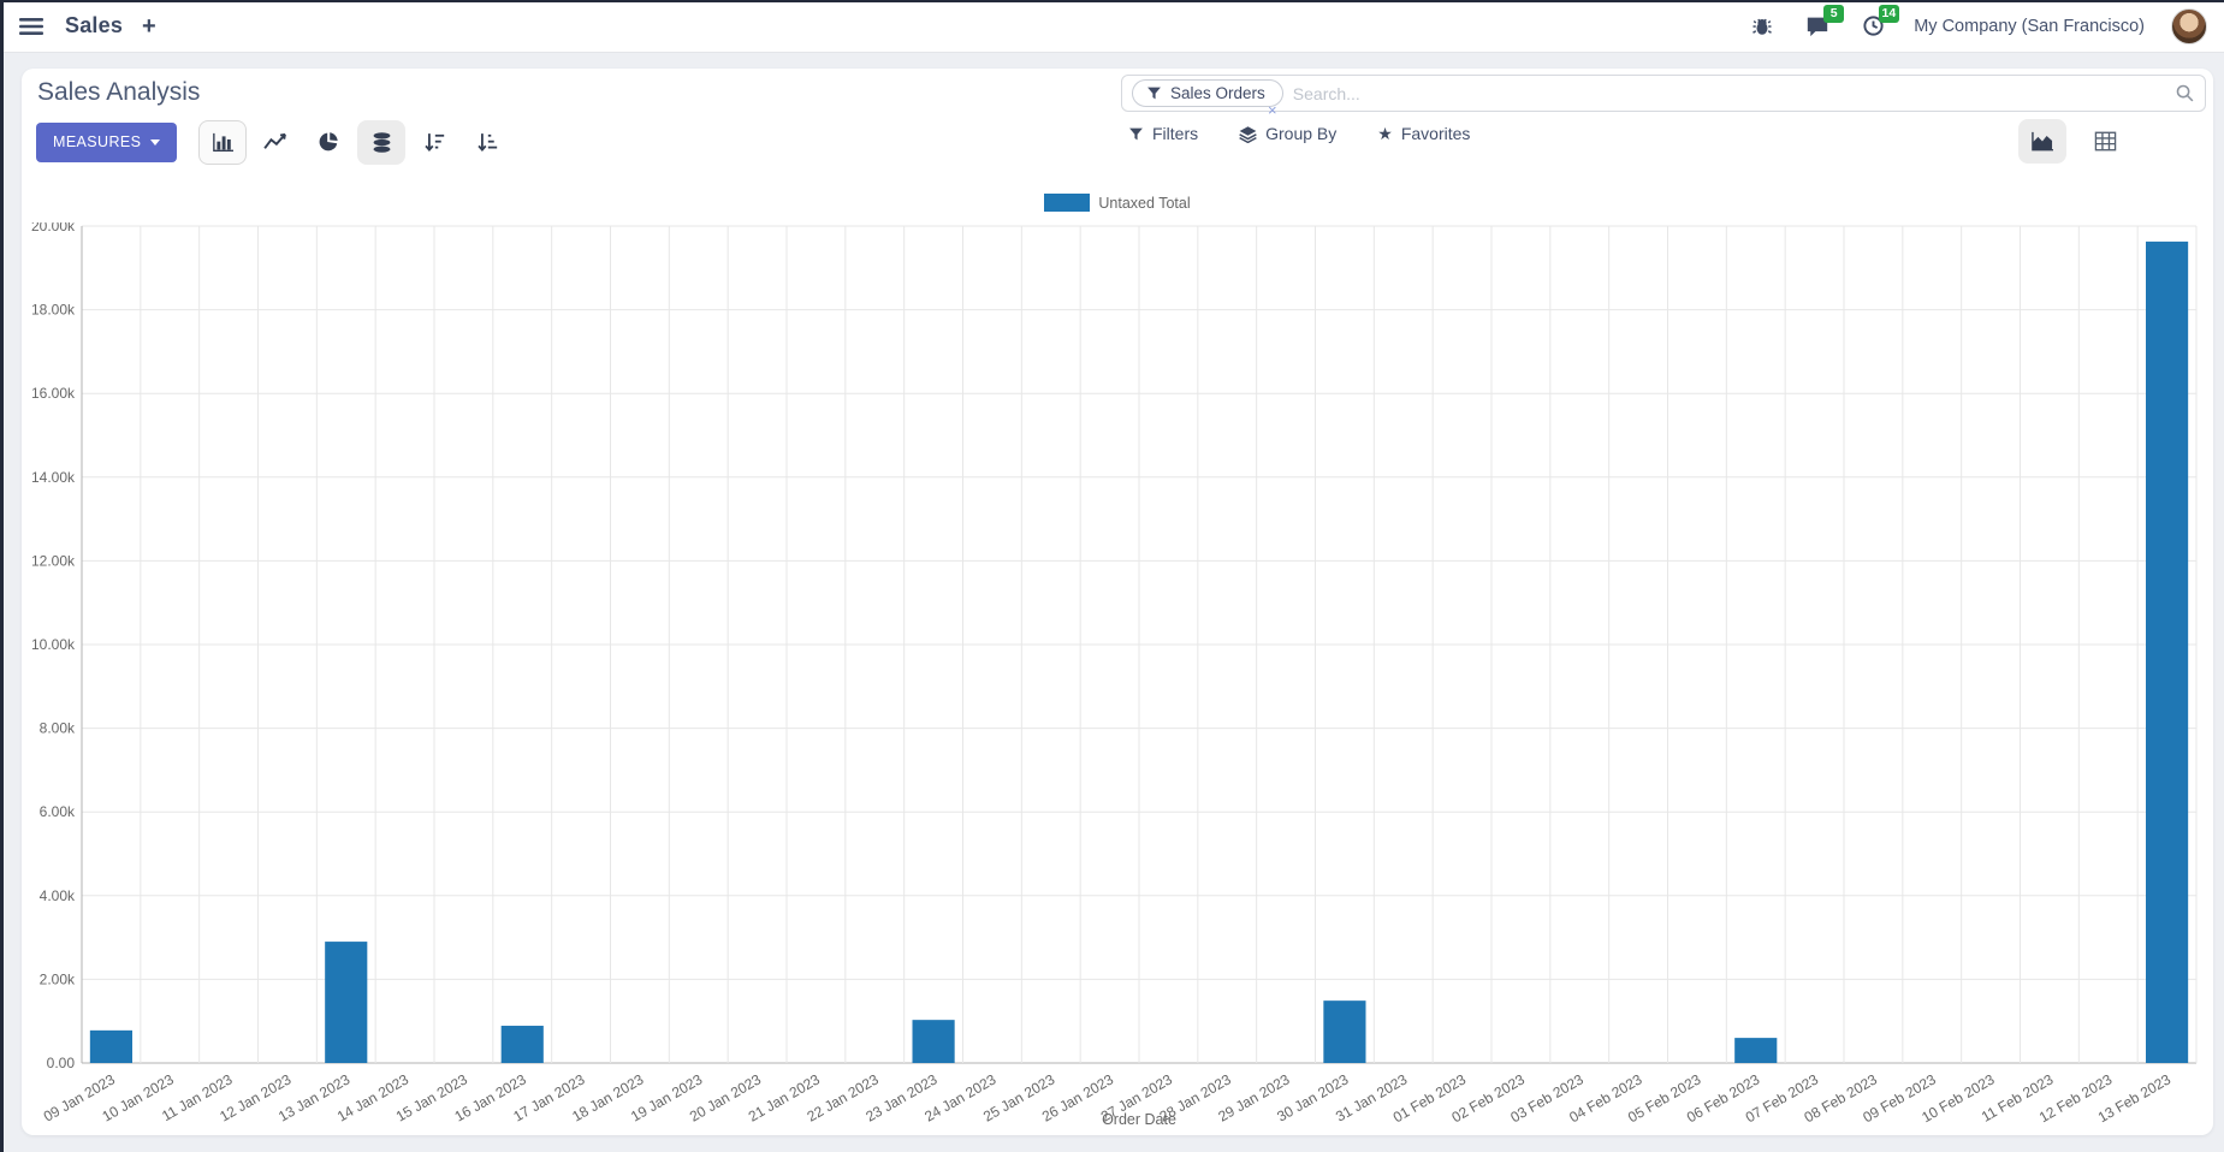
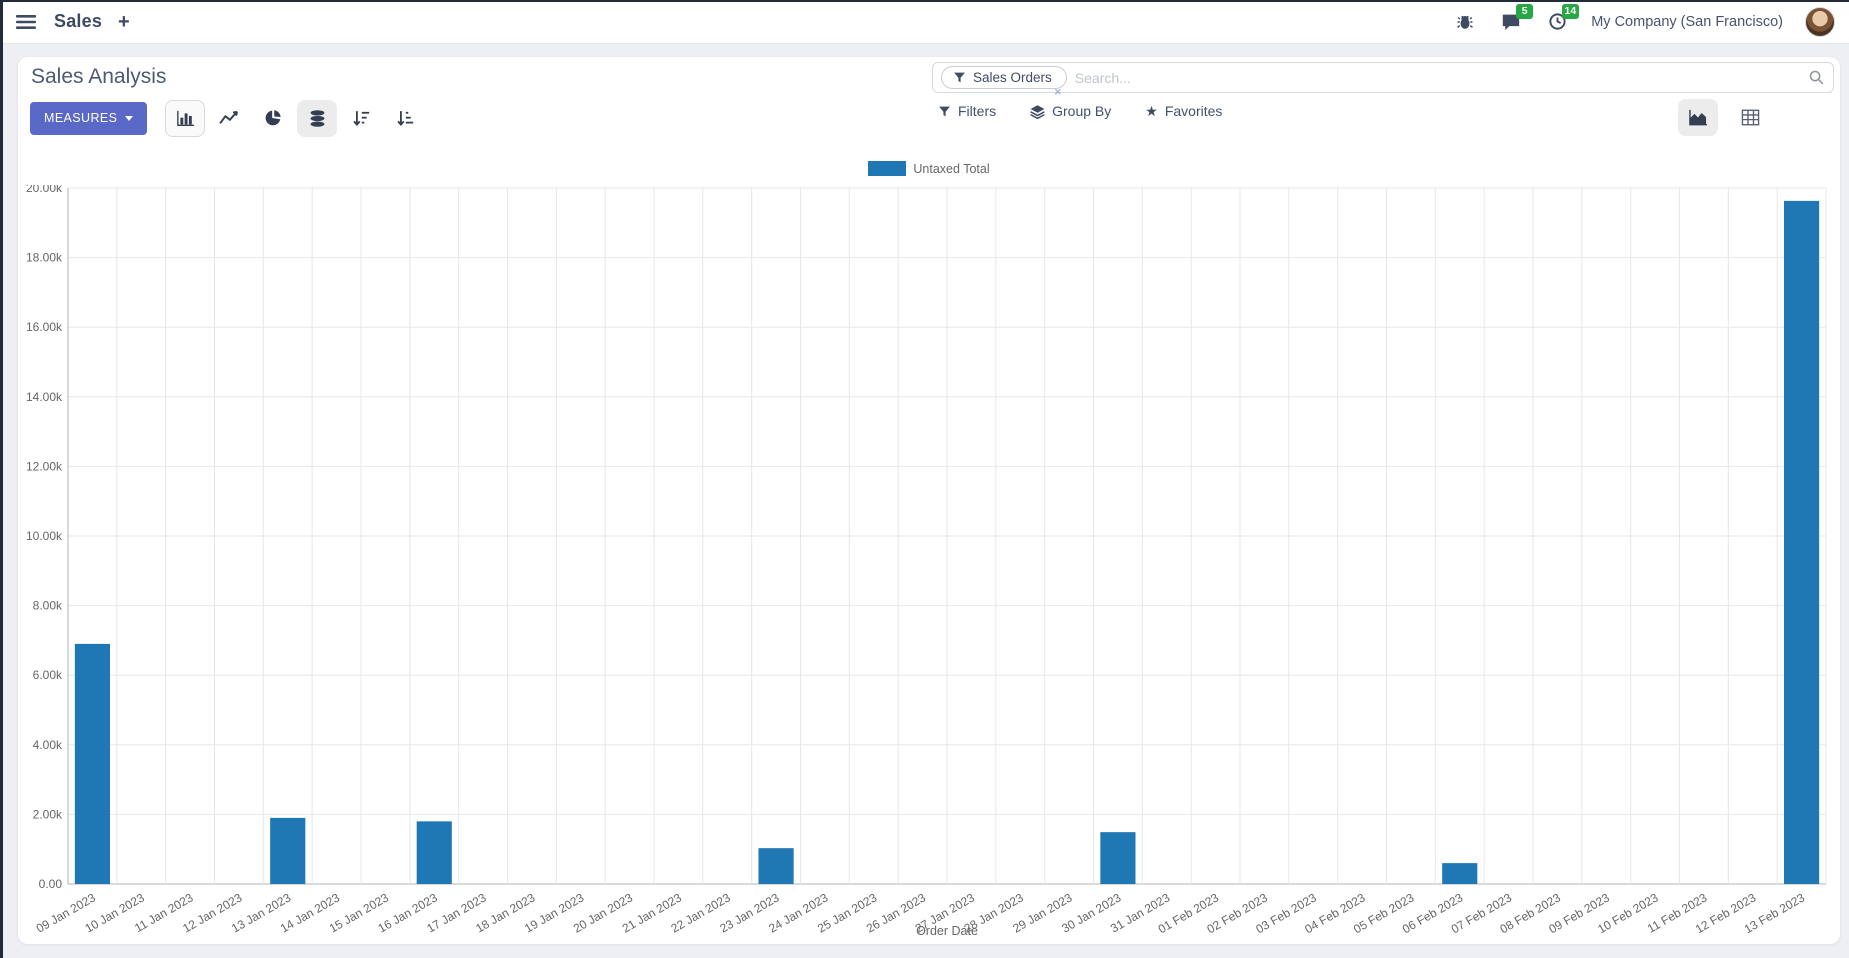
09 Jan 2023: 0.8k -> 6.9k
13 Jan 2023: 2.9k -> 1.9k
16 Jan 2023: 0.9k -> 1.8k
